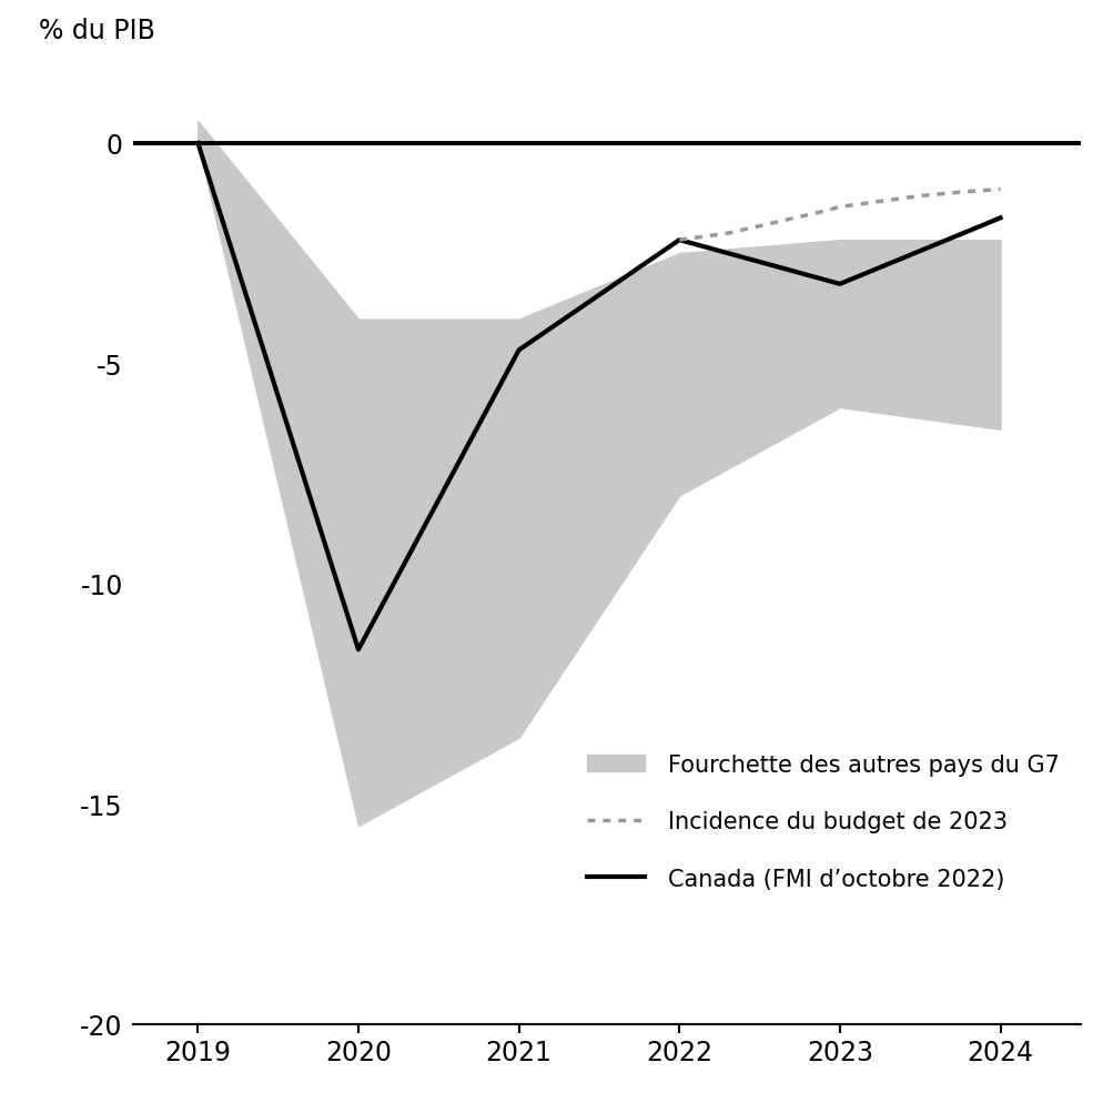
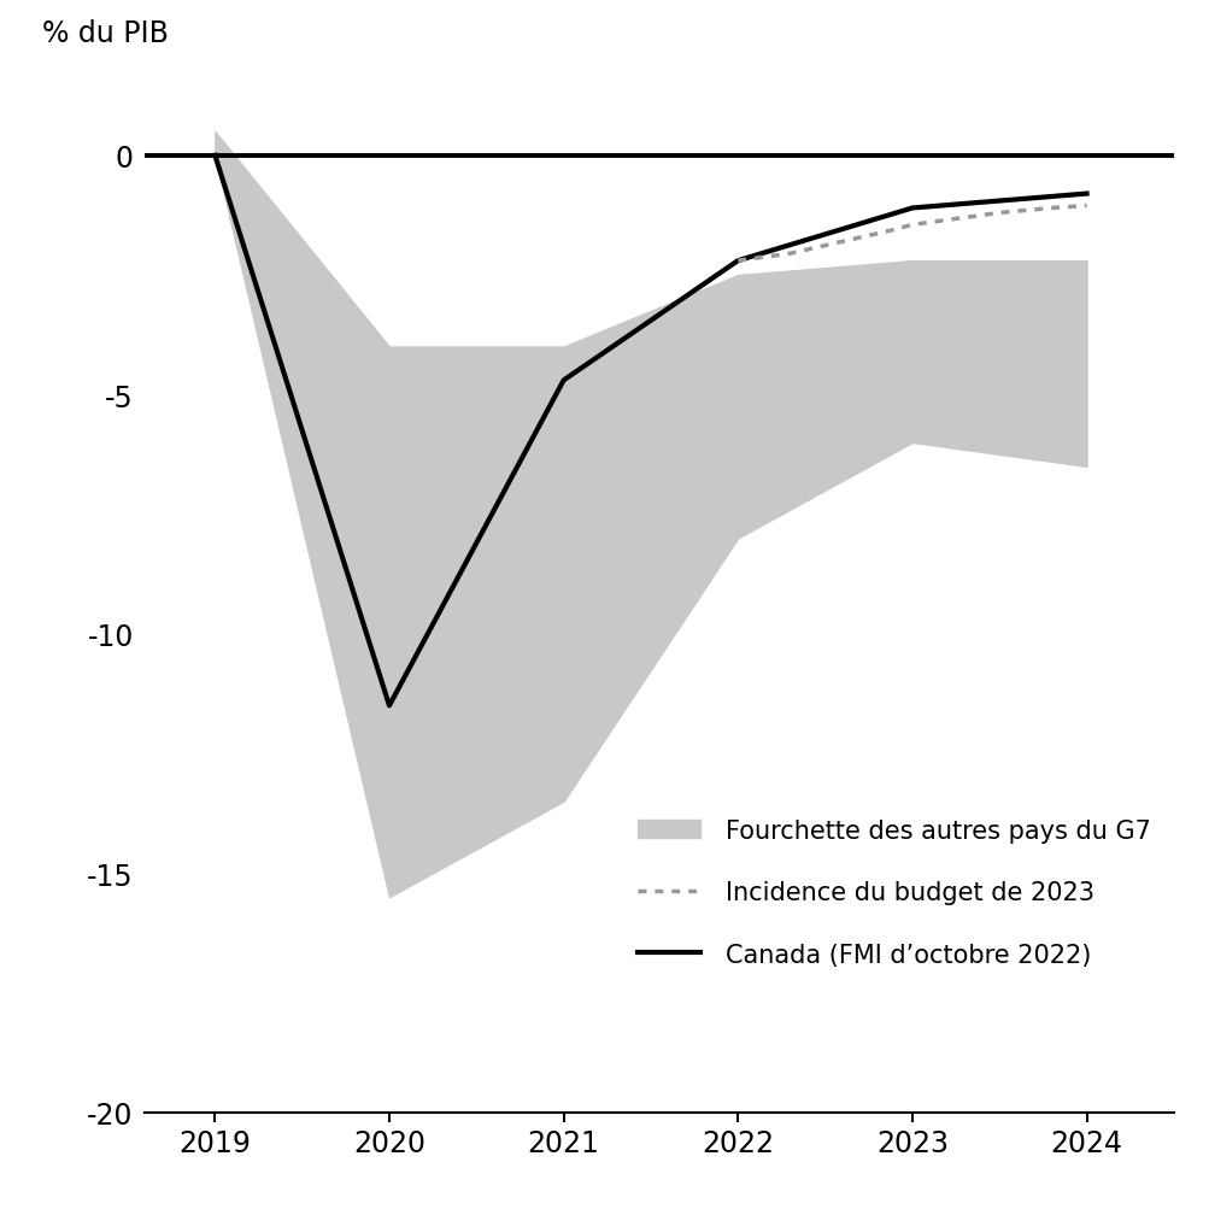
Canada (FMI d’octobre 2022)/2023: -3.2 -> -1.1
Canada (FMI d’octobre 2022)/2024: -1.7 -> -0.8
